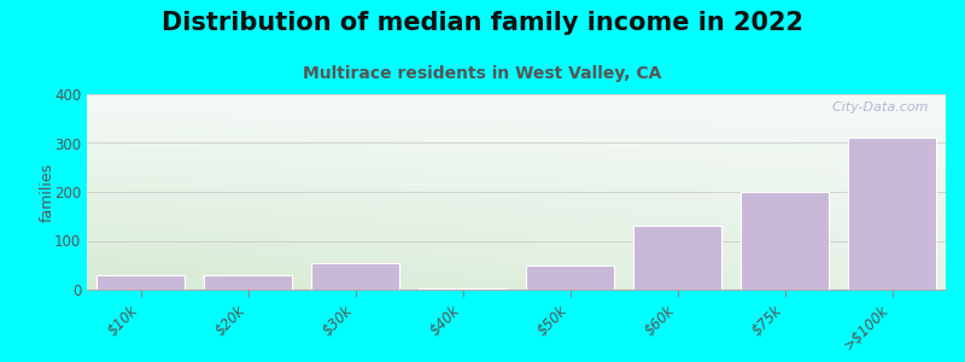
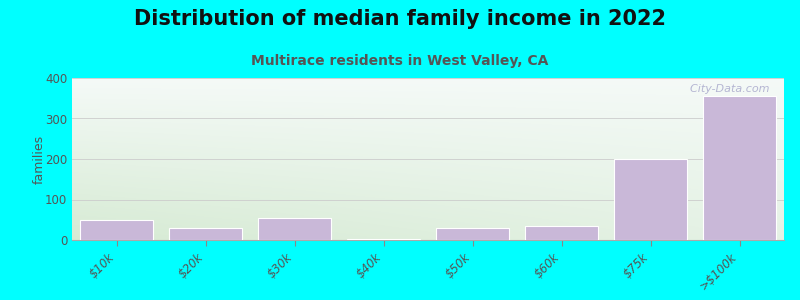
$10k: 30 -> 50
$50k: 50 -> 30
$60k: 130 -> 35
>$100k: 310 -> 355
